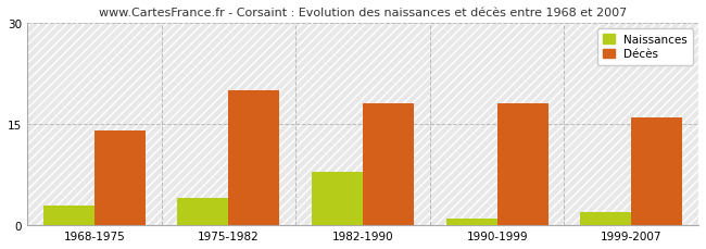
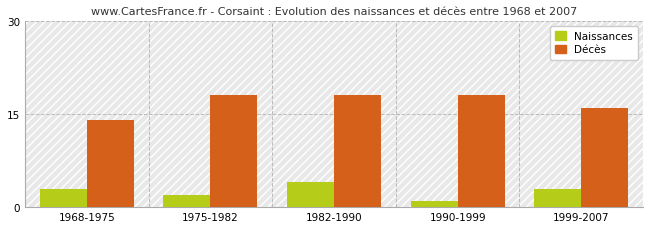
Naissances/1975-1982: 4 -> 2
Décès/1975-1982: 20 -> 18
Naissances/1982-1990: 8 -> 4
Naissances/1999-2007: 2 -> 3
